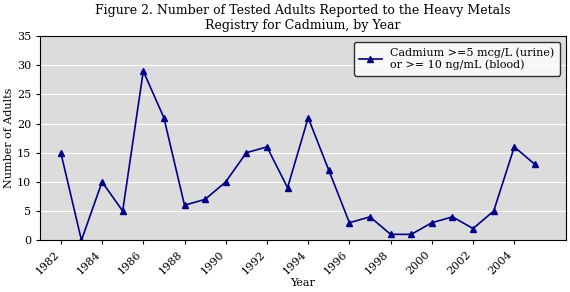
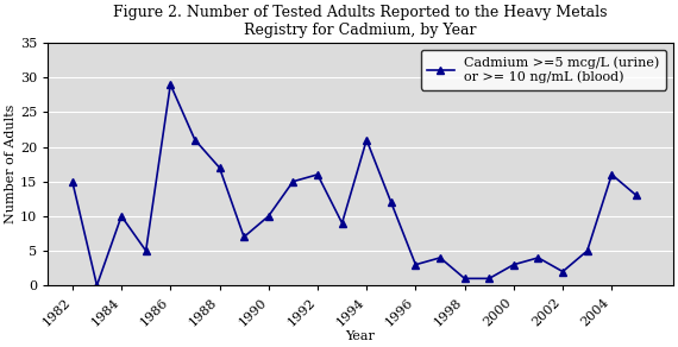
1988: 6 -> 17
